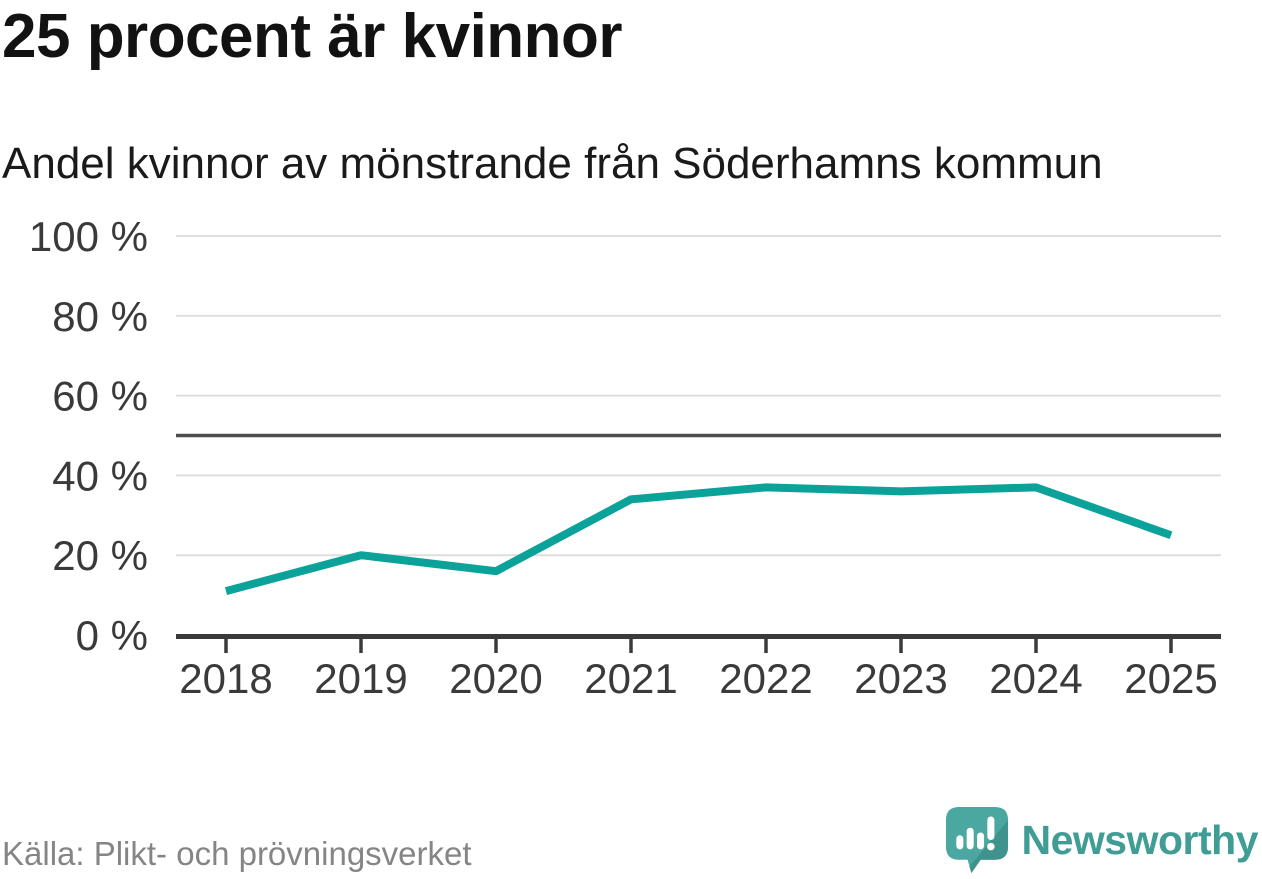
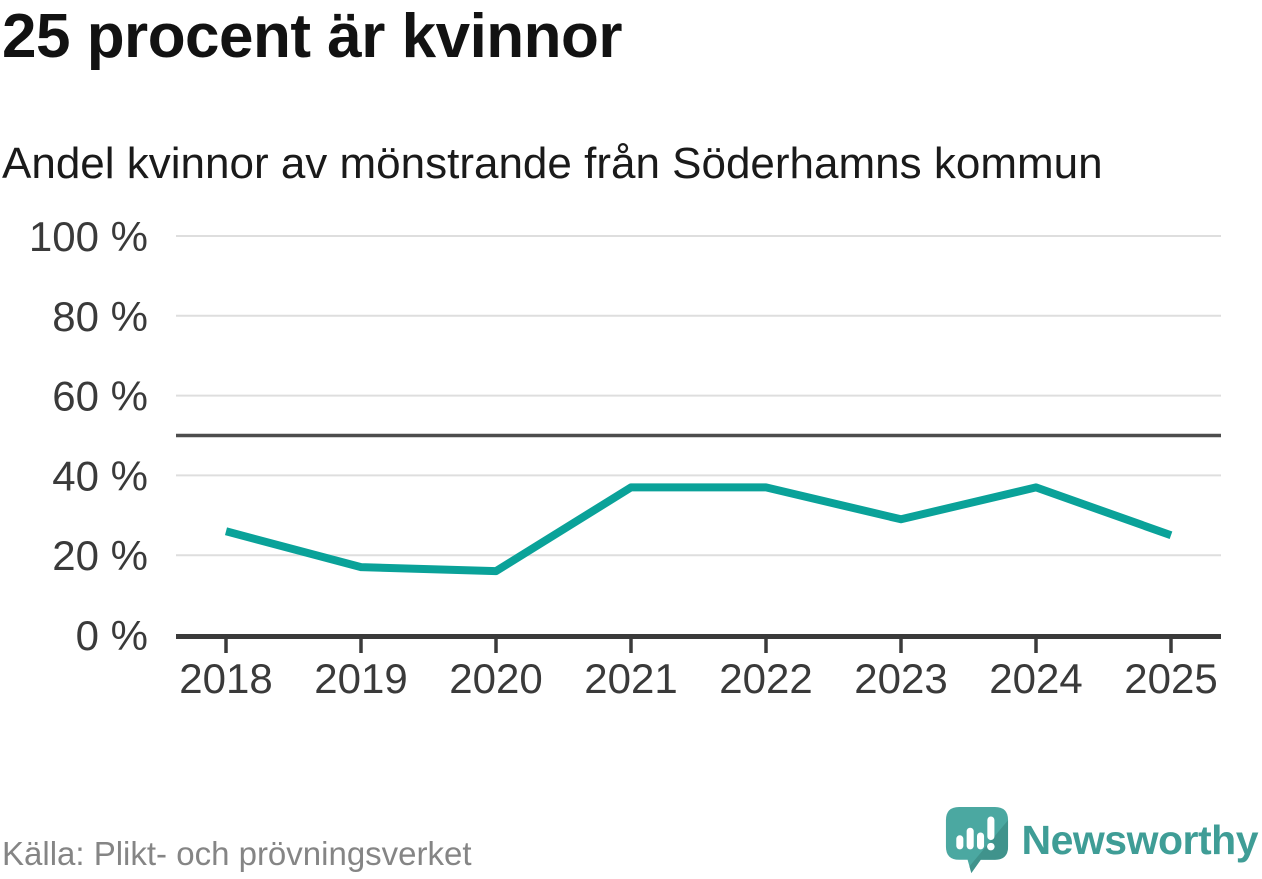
2018: 11% -> 26%
2019: 20% -> 17%
2021: 34% -> 37%
2023: 36% -> 29%
